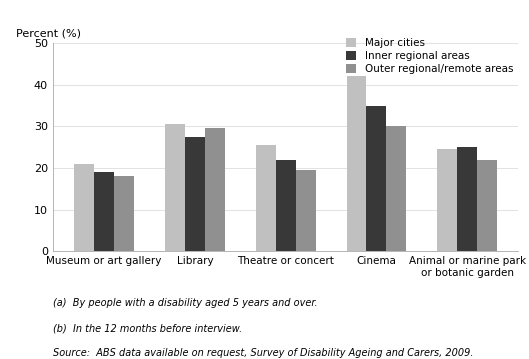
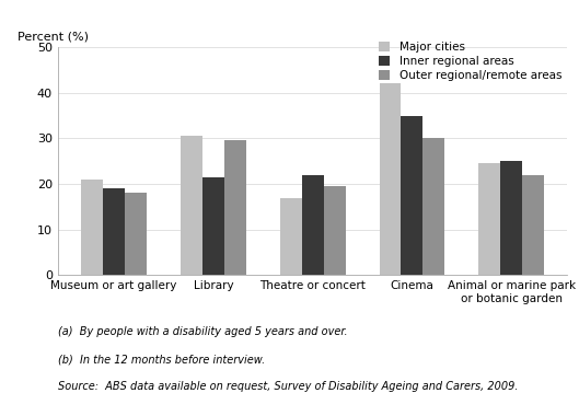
Inner regional areas/Library: 27.5 -> 21.5
Major cities/Theatre or concert: 25.5 -> 17.0
